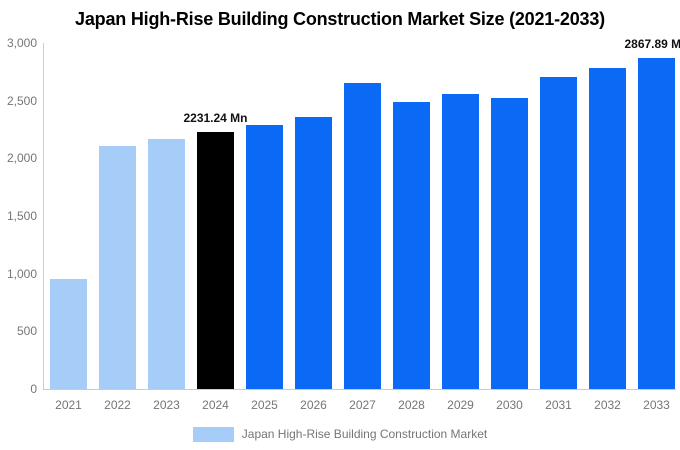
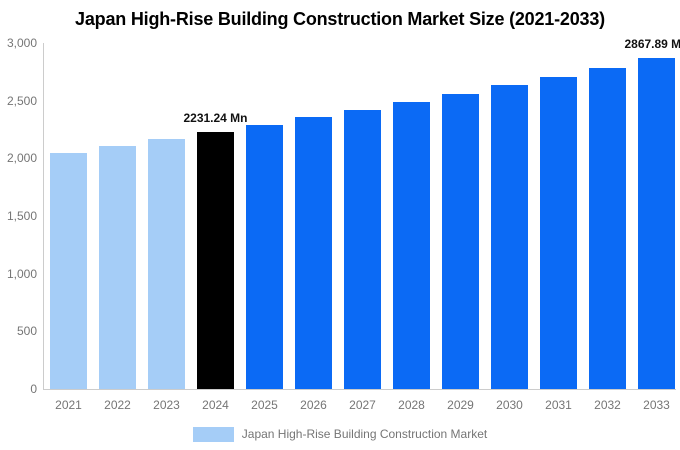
2021: 950 -> 2040
2027: 2650 -> 2420
2030: 2520 -> 2640
